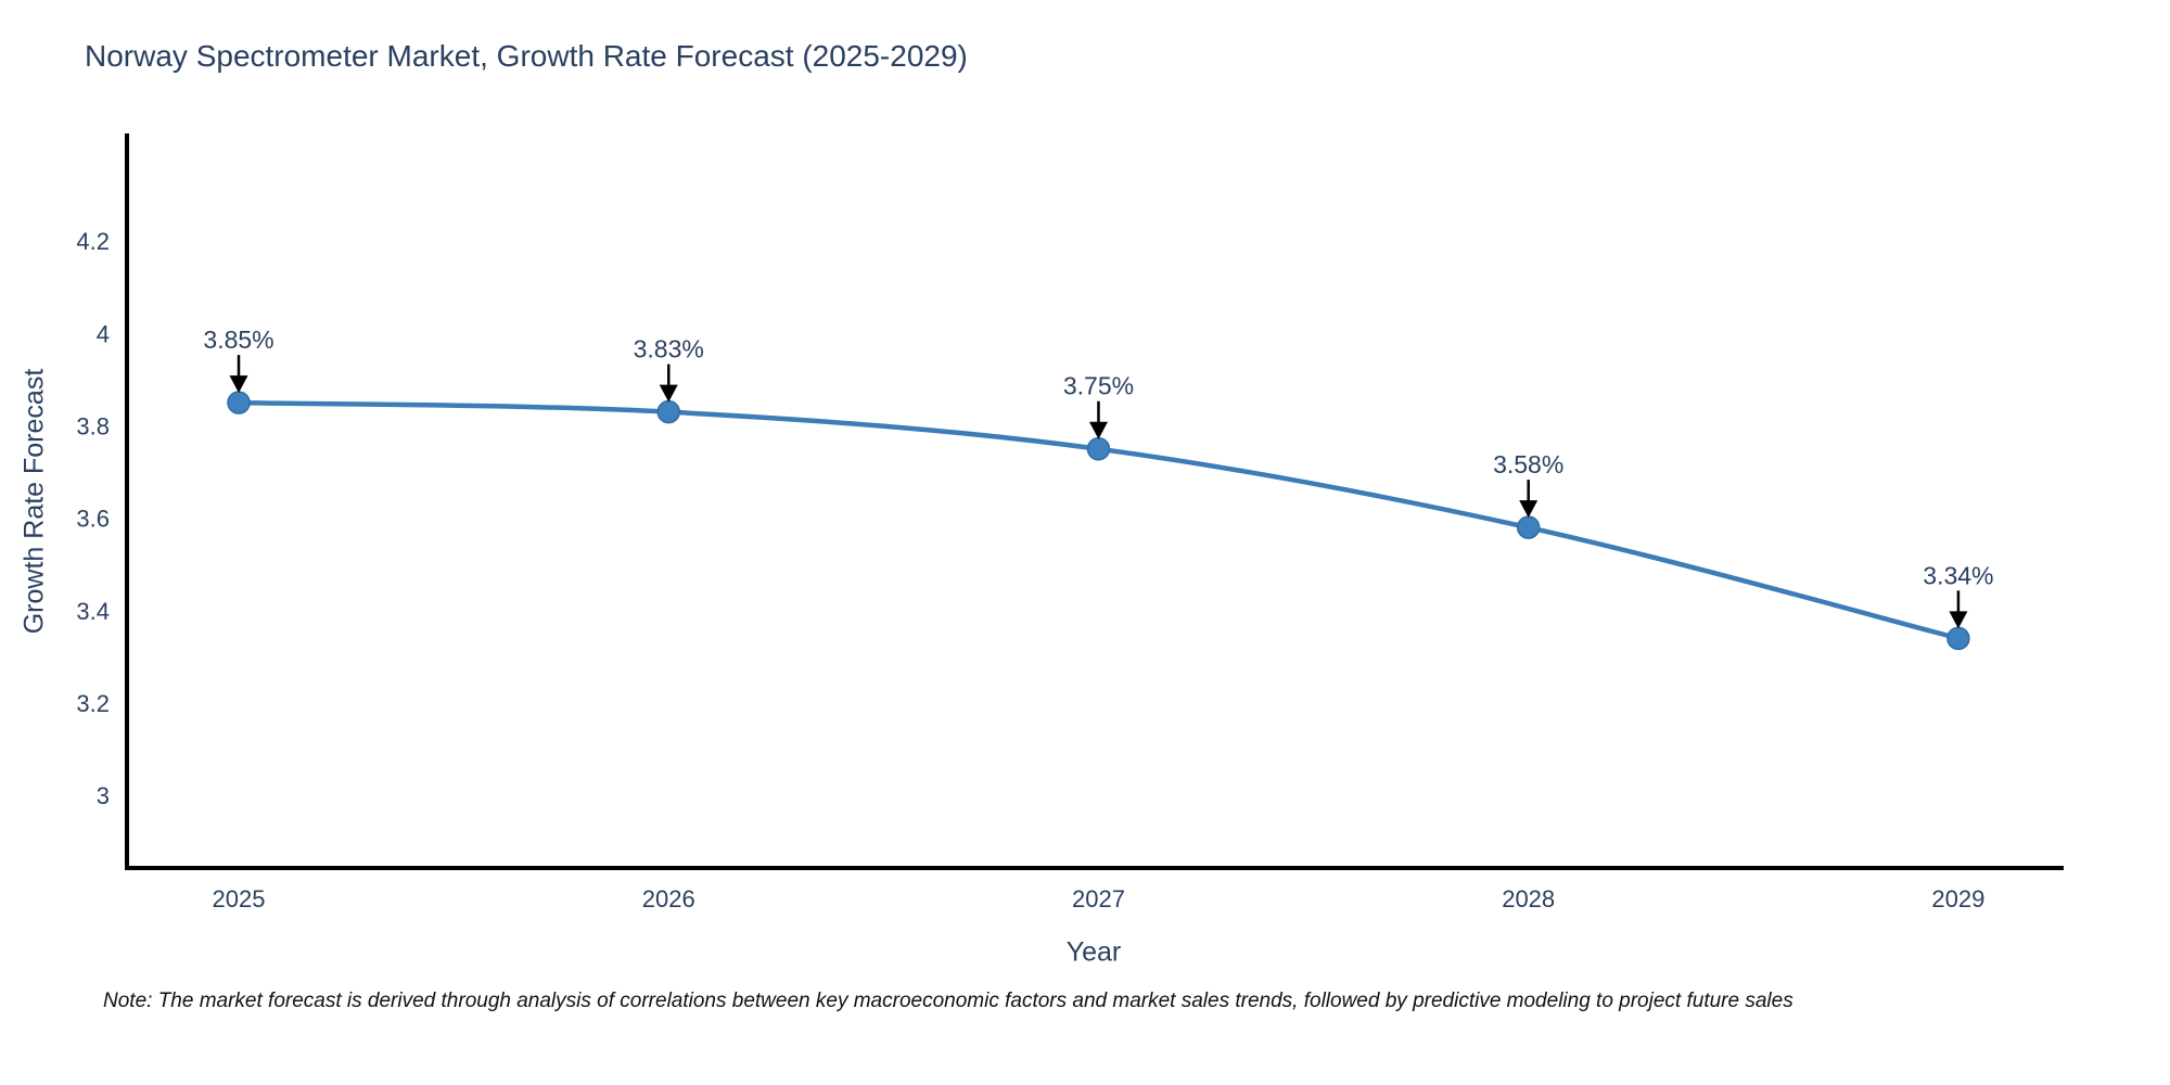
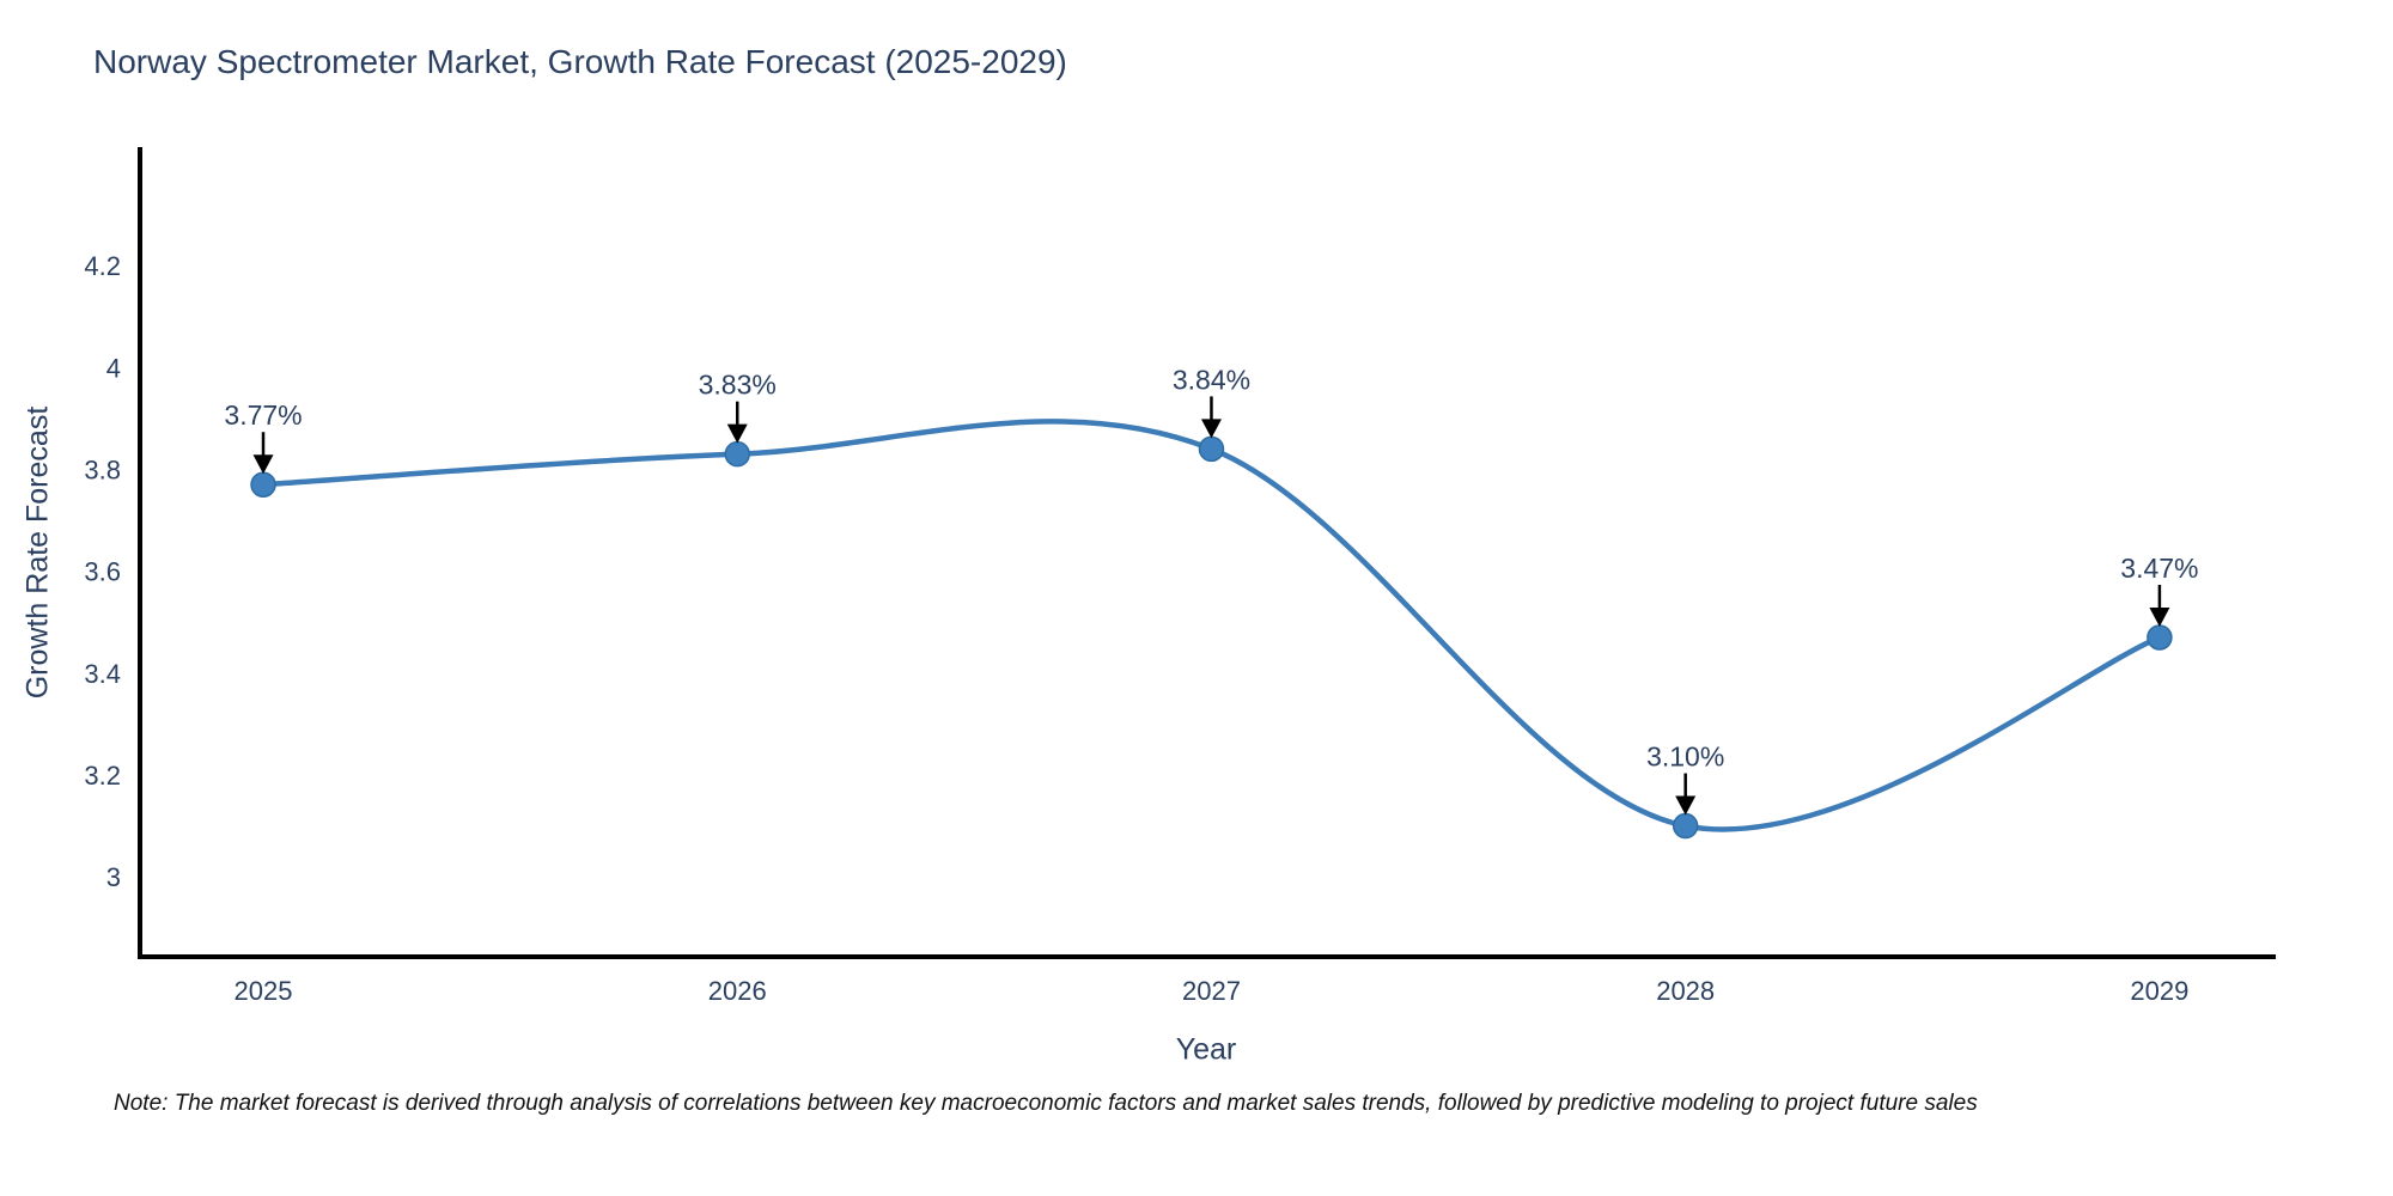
2025: 3.85% -> 3.77%
2027: 3.75% -> 3.84%
2028: 3.58% -> 3.10%
2029: 3.34% -> 3.47%
